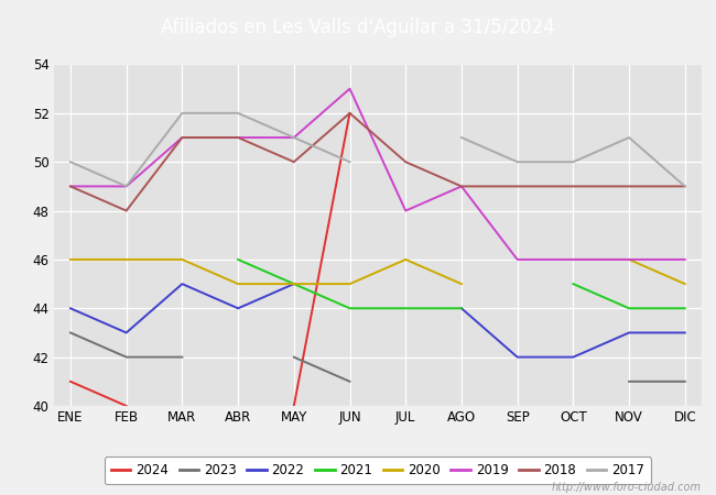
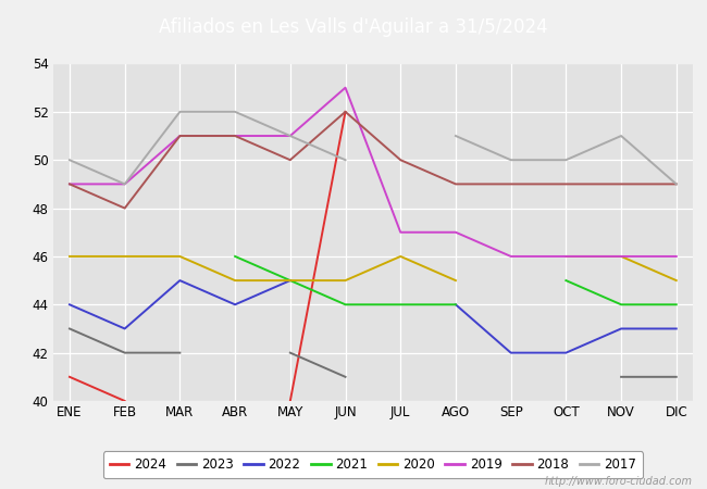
2019/JUL: 48 -> 47
2019/AGO: 49 -> 47
